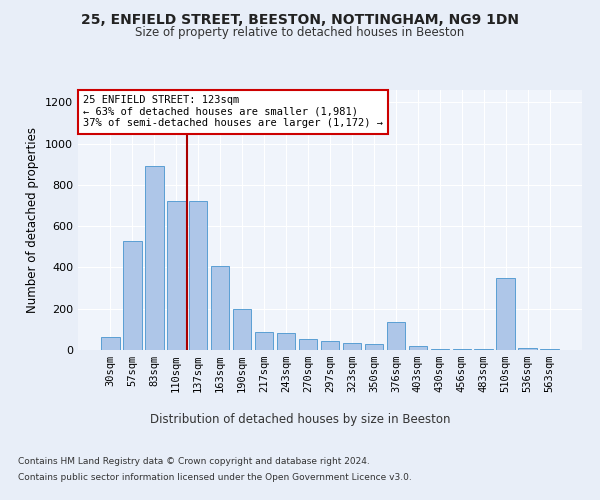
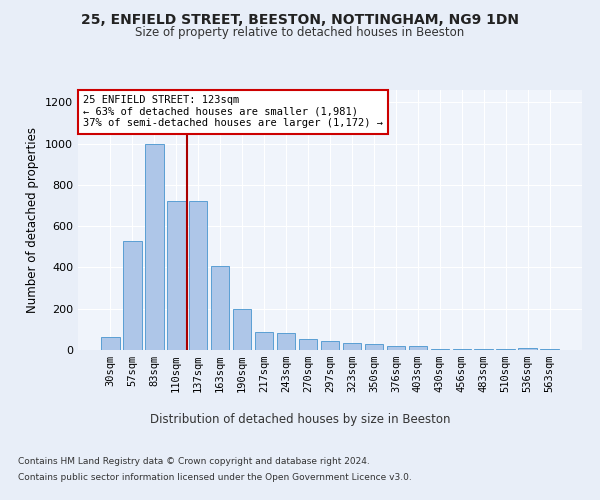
83sqm: 890 -> 1000
376sqm: 135 -> 18
510sqm: 350 -> 5
